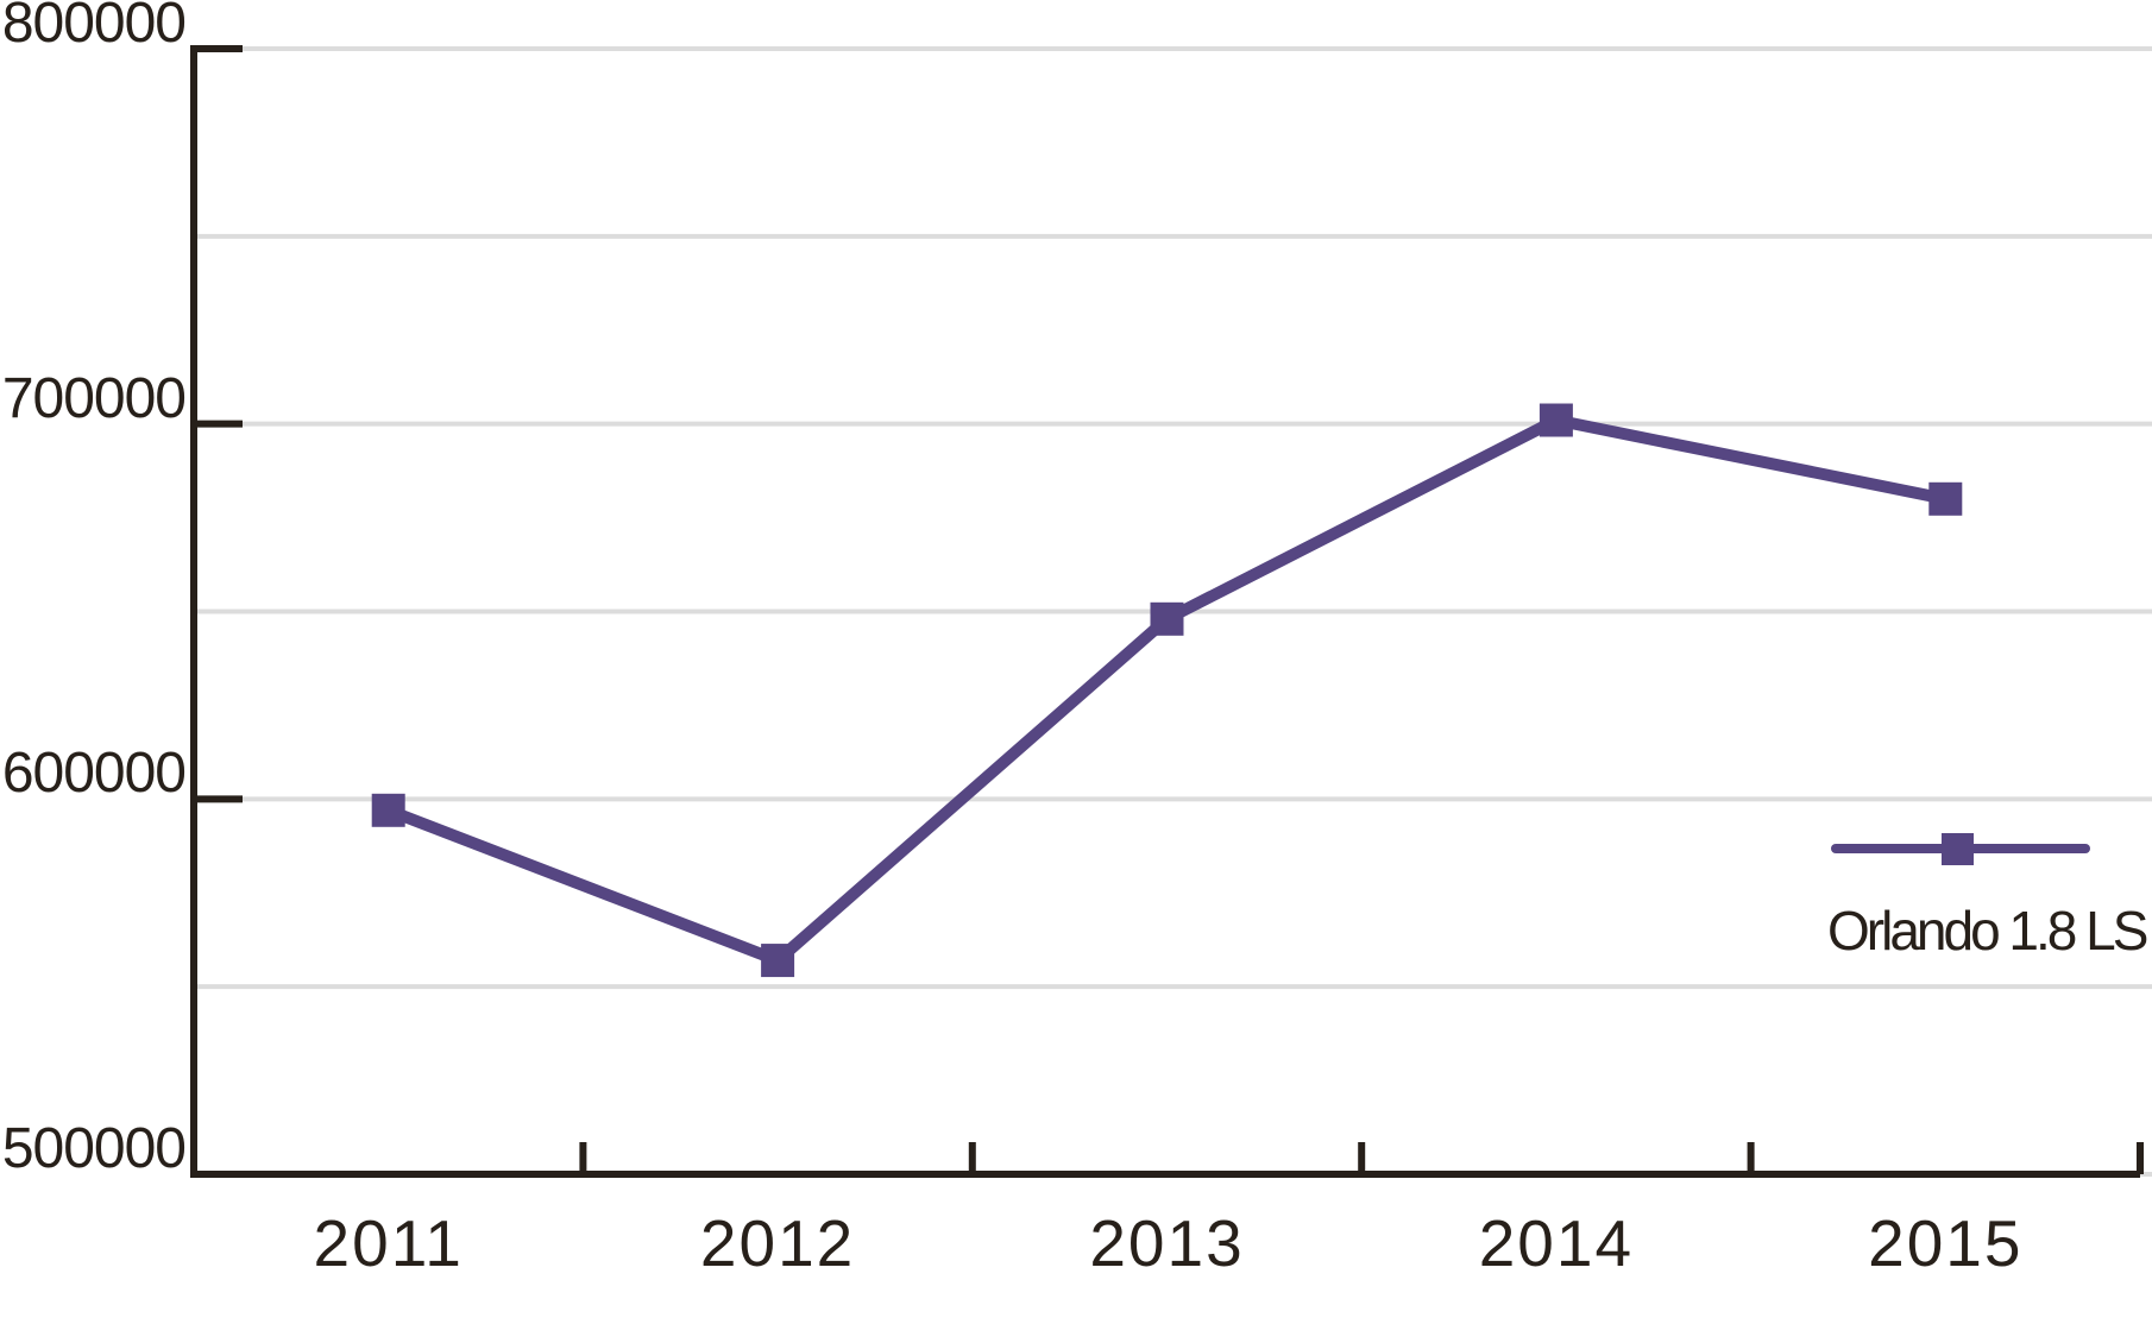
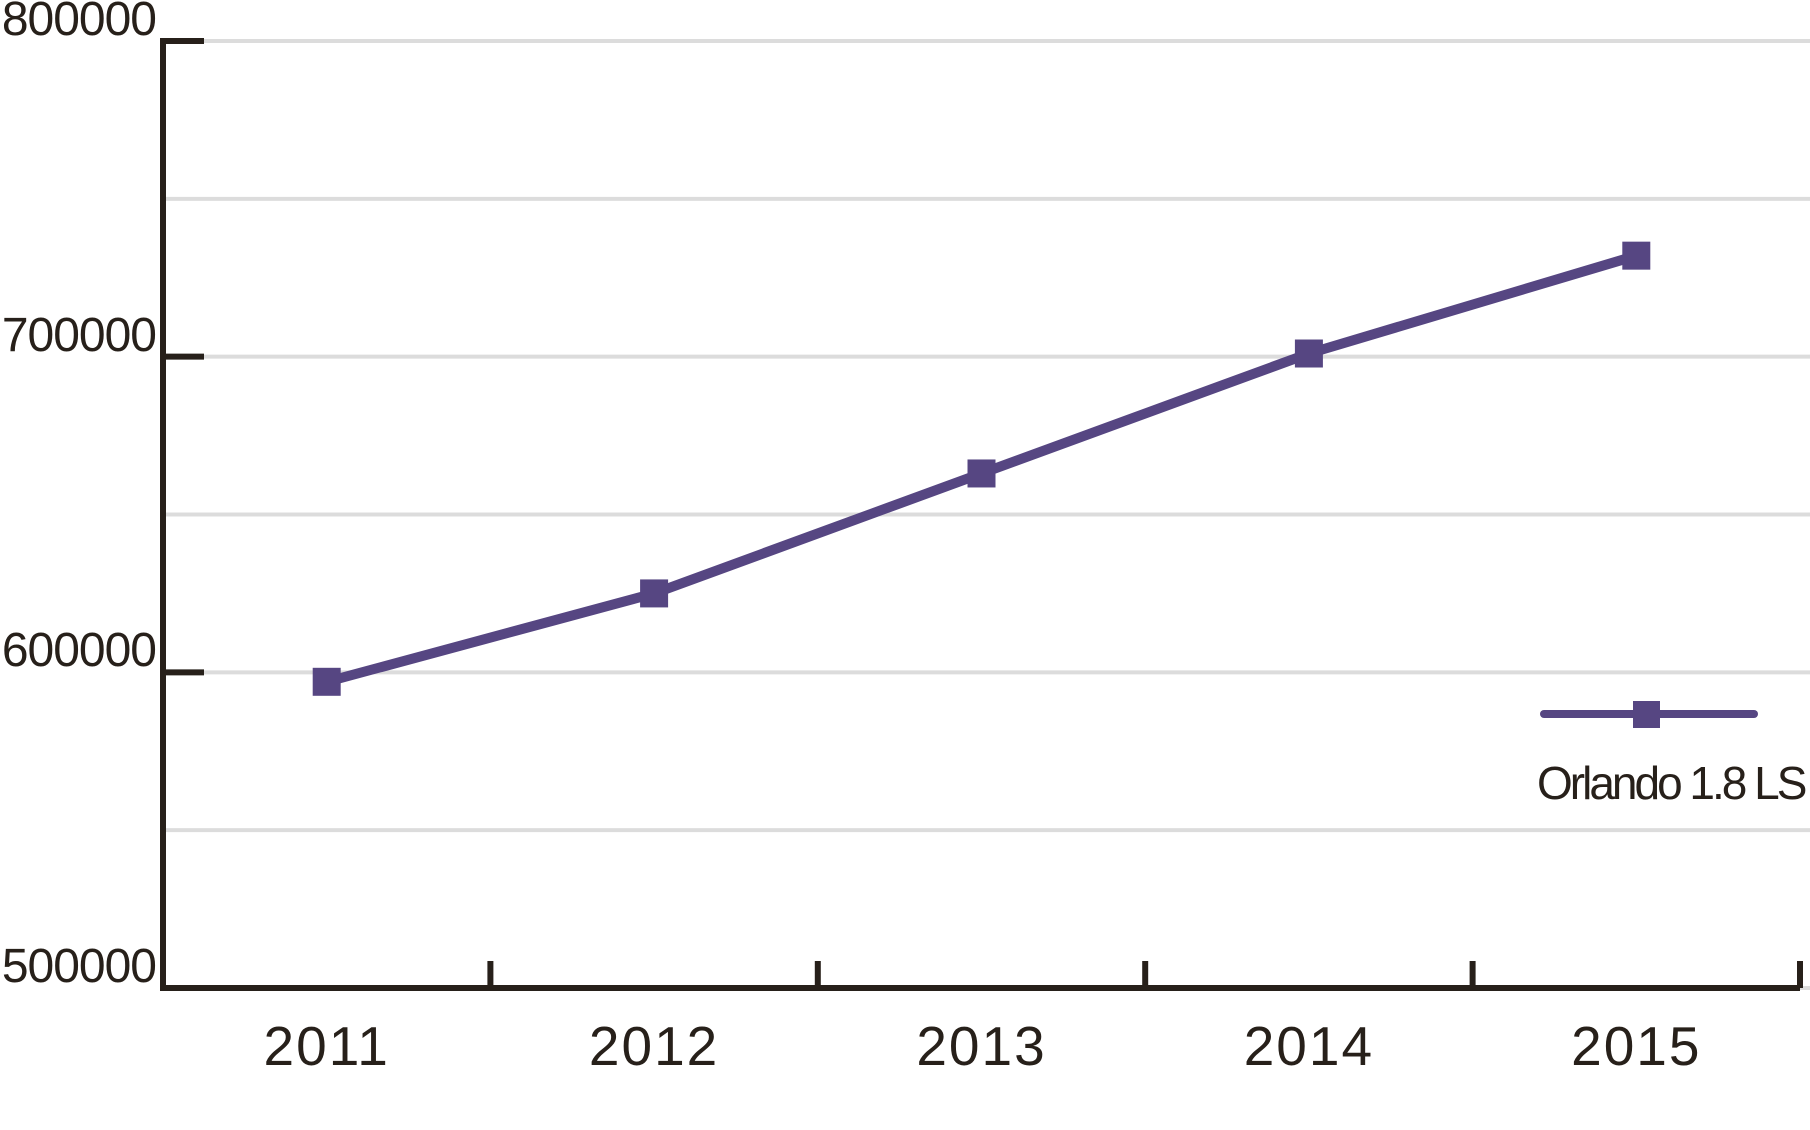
2012: 557000 -> 625000
2013: 648000 -> 663000
2015: 680000 -> 732000
